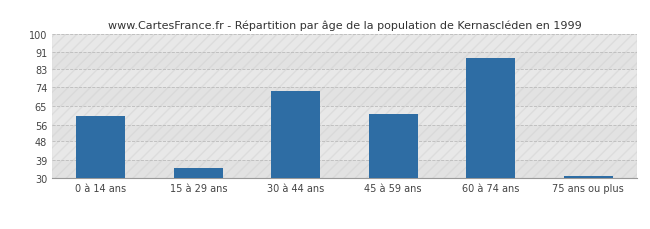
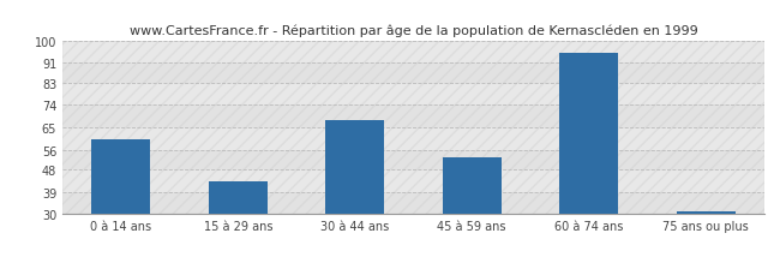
15 à 29 ans: 35 -> 43
30 à 44 ans: 72 -> 68
45 à 59 ans: 61 -> 53
60 à 74 ans: 88 -> 95
